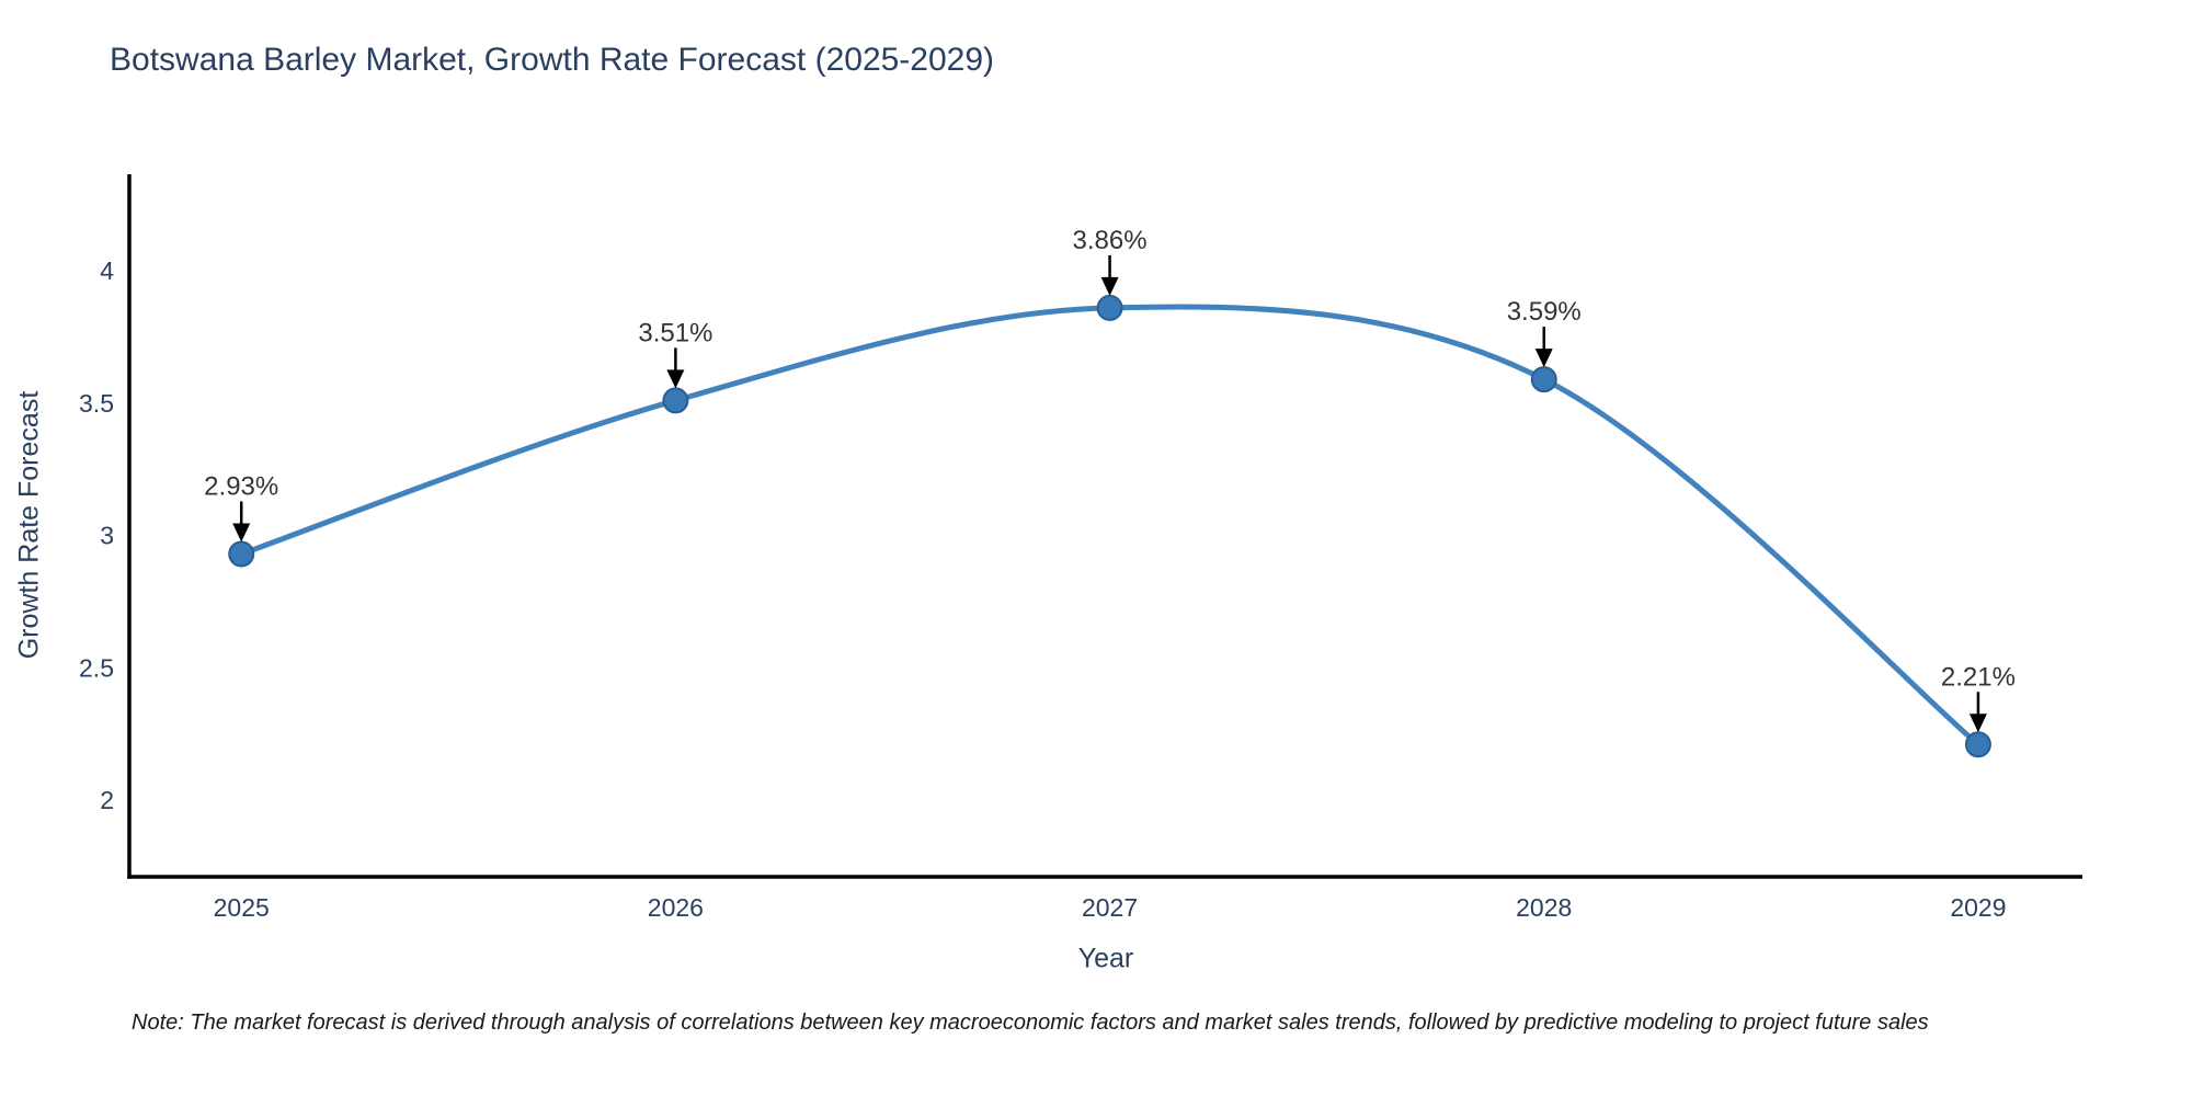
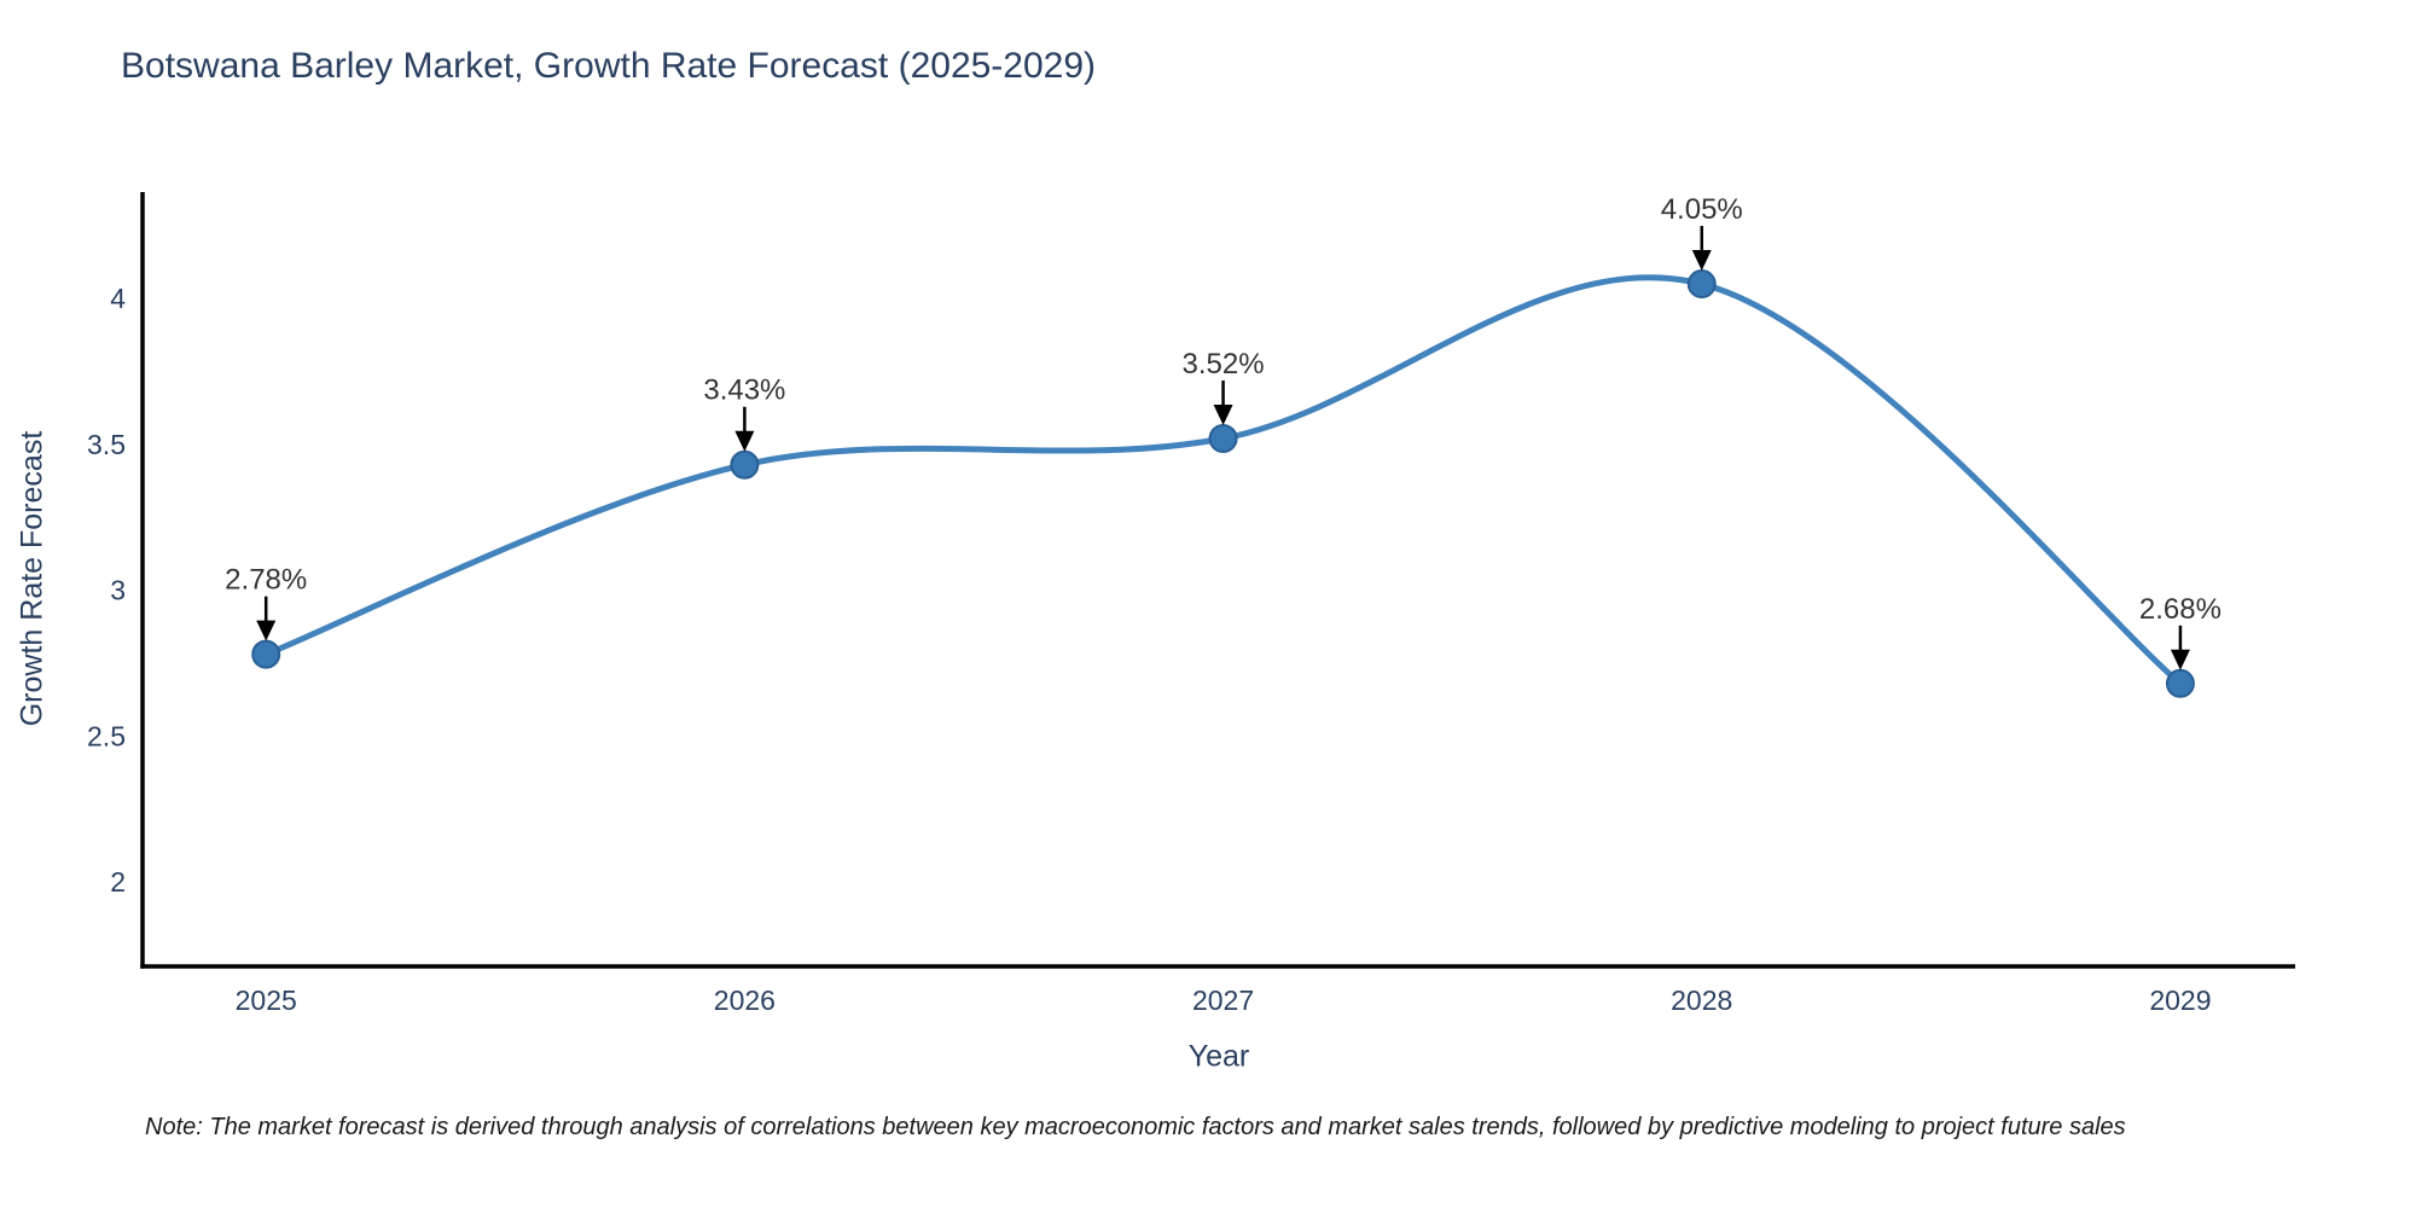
2025: 2.93% -> 2.78%
2026: 3.51% -> 3.43%
2027: 3.86% -> 3.52%
2028: 3.59% -> 4.05%
2029: 2.21% -> 2.68%
